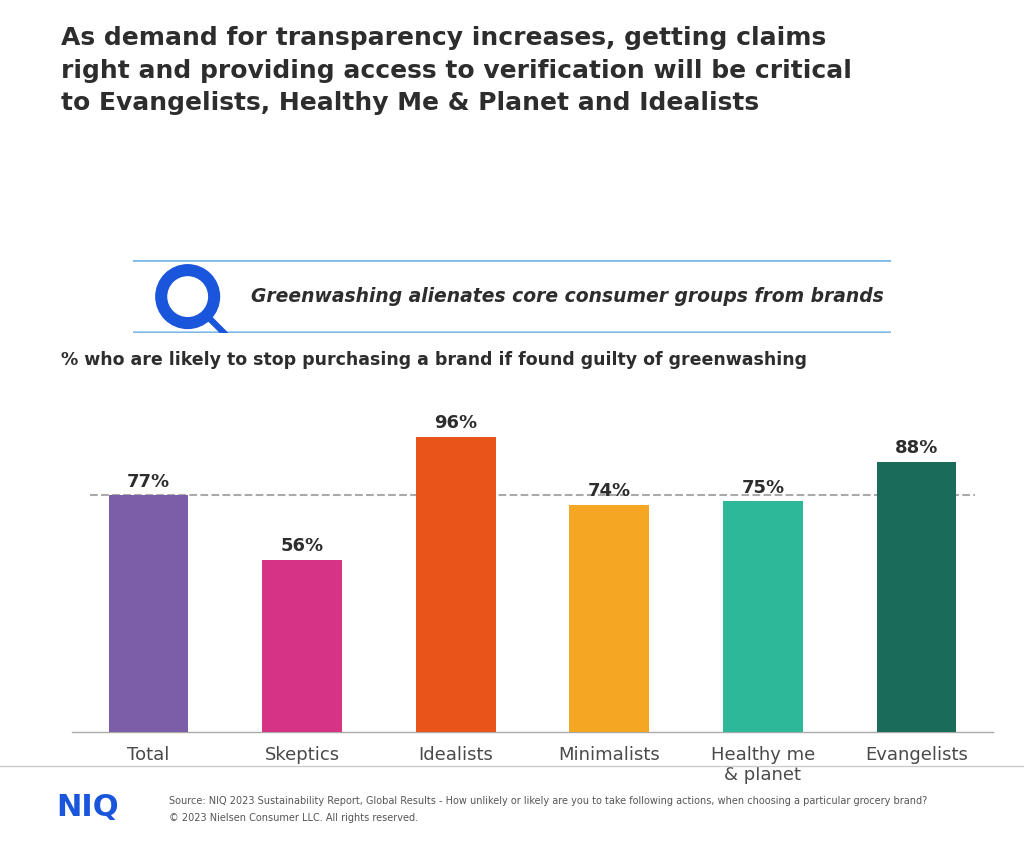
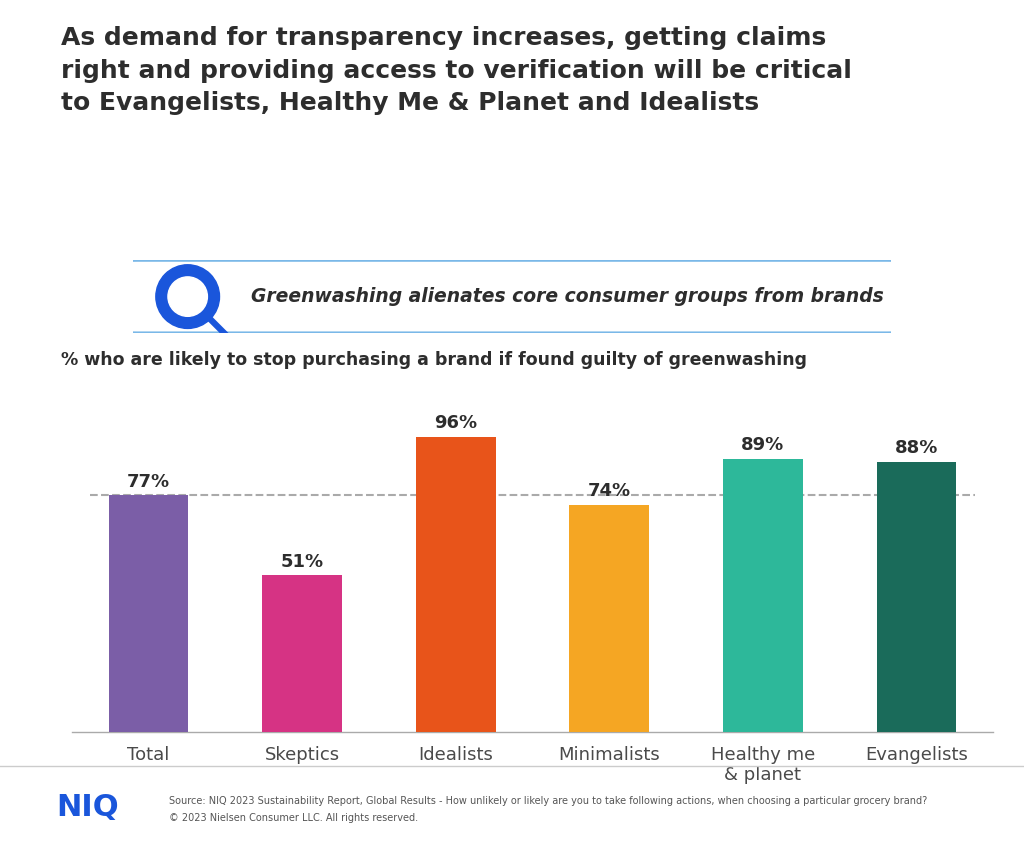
Skeptics: 56% -> 51%
Healthy me & planet: 75% -> 89%
